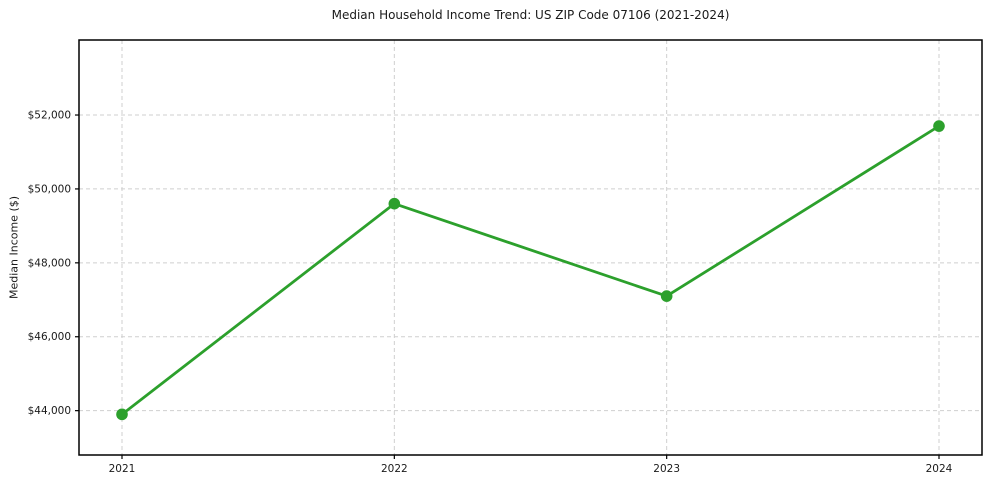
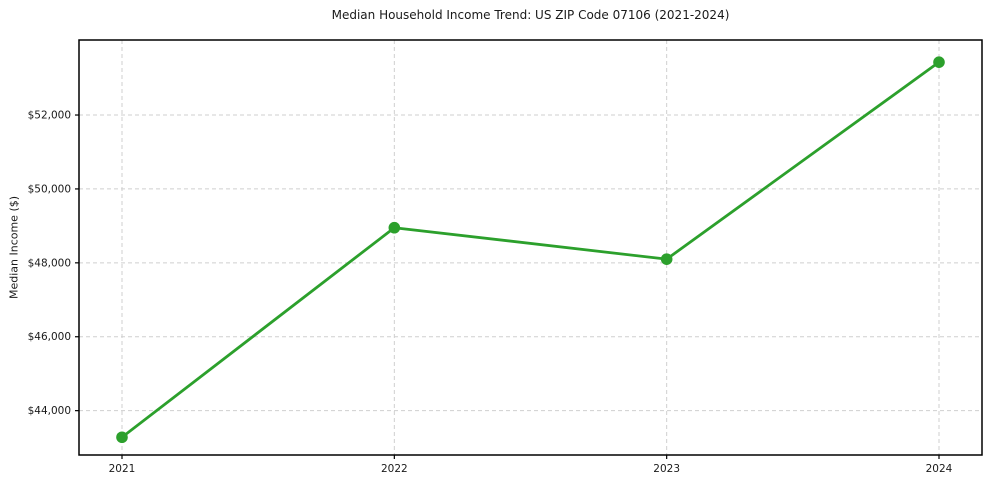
2021: $43900 -> $43300
2022: $49600 -> $49000
2023: $47100 -> $48100
2024: $51700 -> $53400
